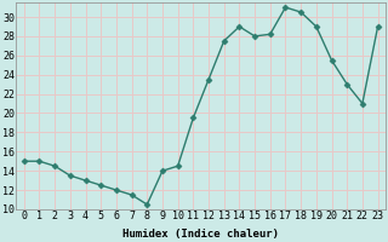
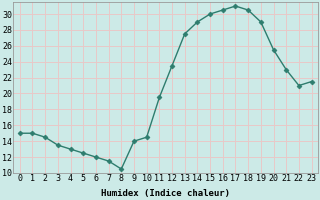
15: 28.0 -> 30.0
16: 28.2 -> 30.5
23: 29.0 -> 21.5
